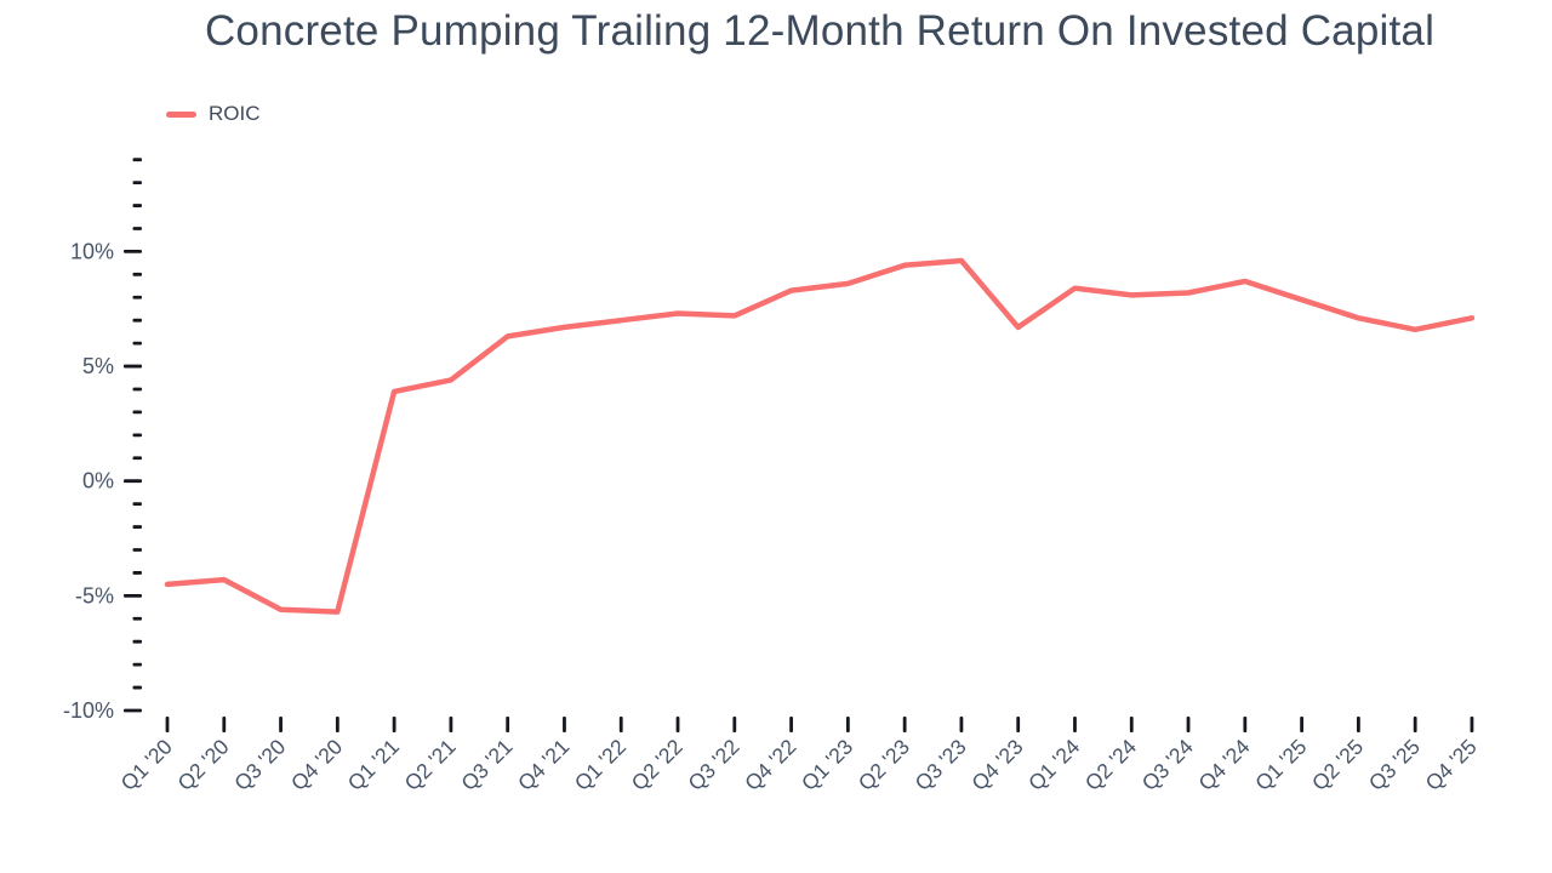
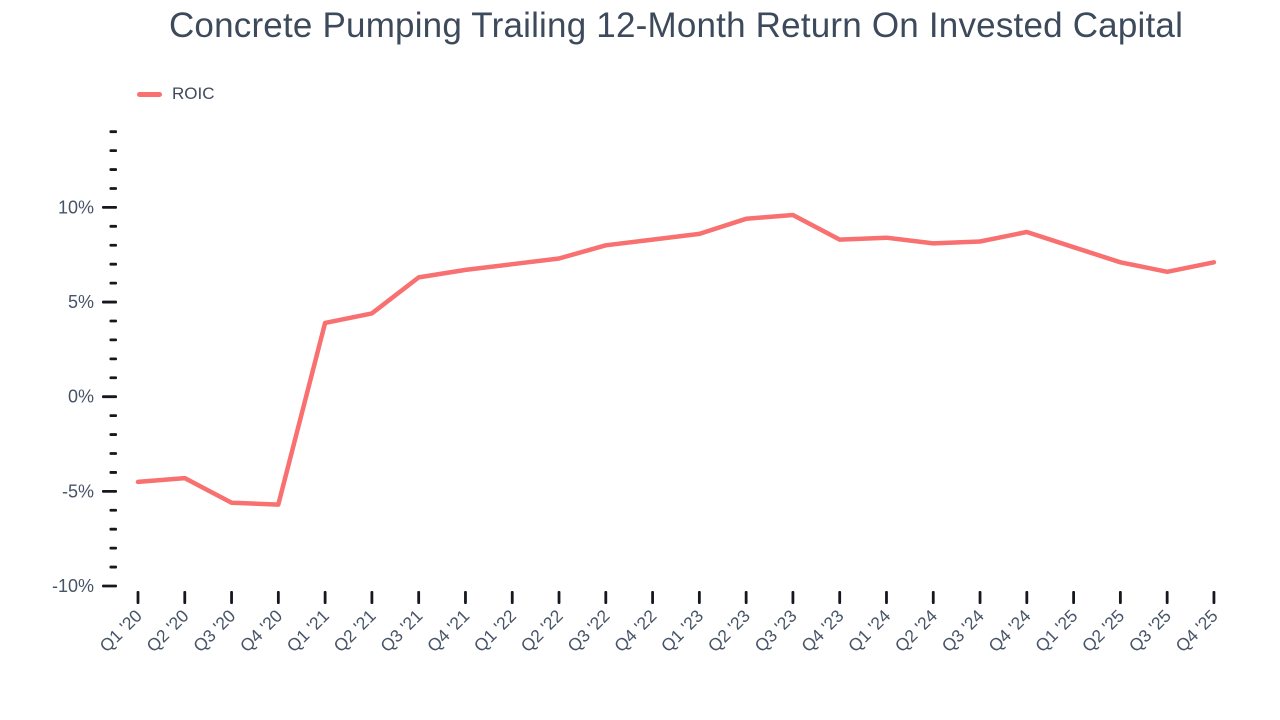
Q3 '22: 7.2% -> 8.0%
Q4 '23: 6.7% -> 8.3%
